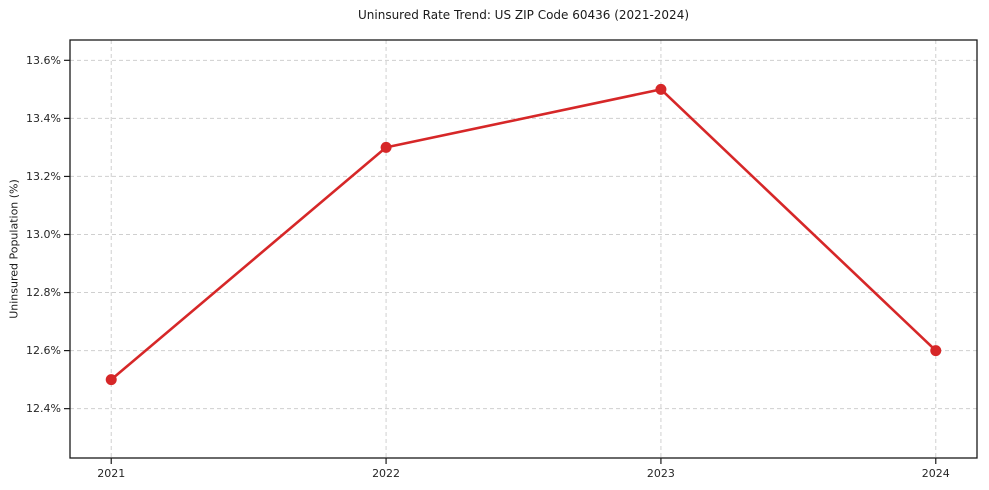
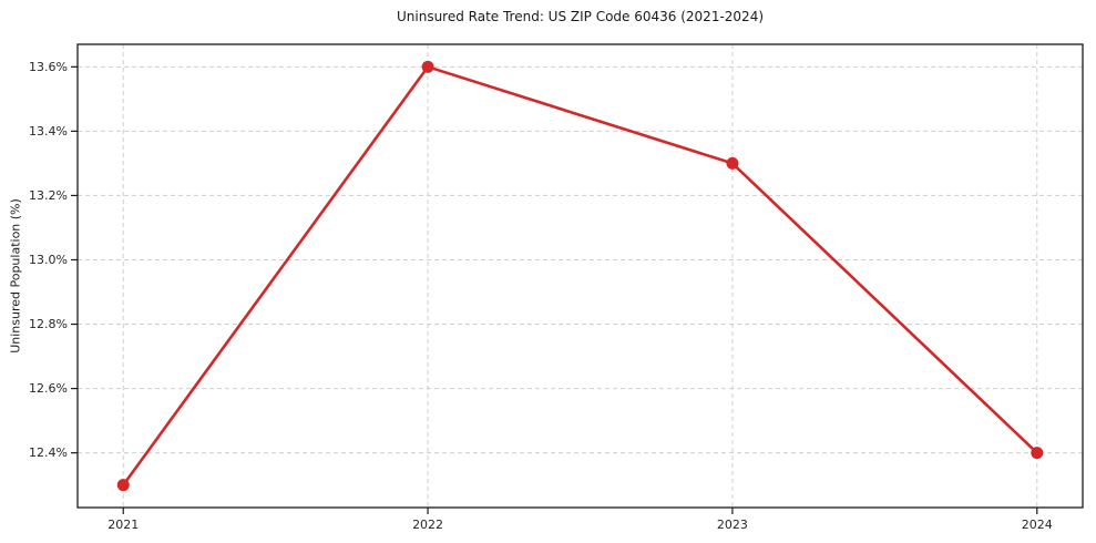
2021: 12.5% -> 12.3%
2022: 13.3% -> 13.6%
2023: 13.5% -> 13.3%
2024: 12.6% -> 12.4%
